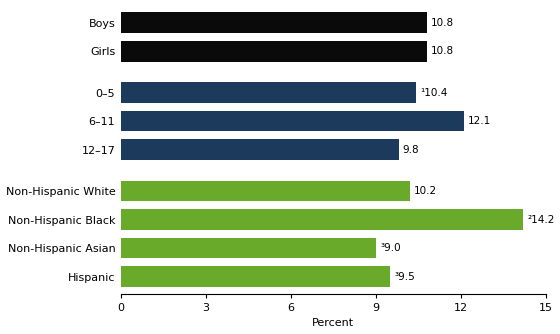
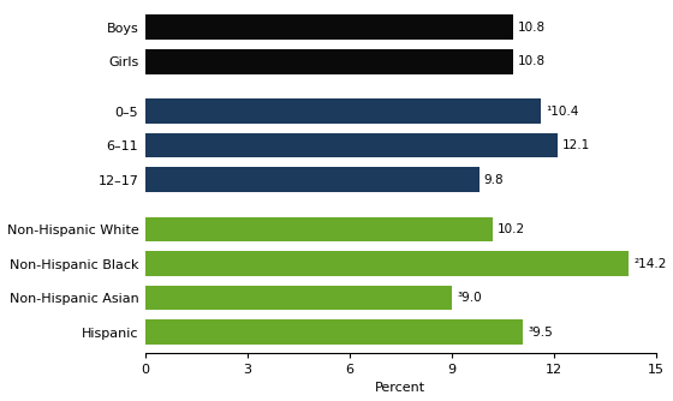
0–5: 10.4 -> 11.6
Hispanic: 9.5 -> 11.1
